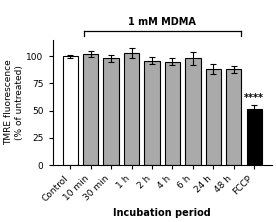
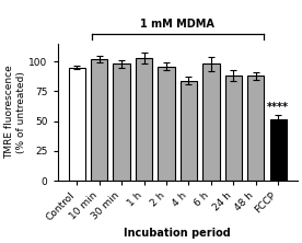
Control: 100 -> 95
4 h: 95 -> 84
